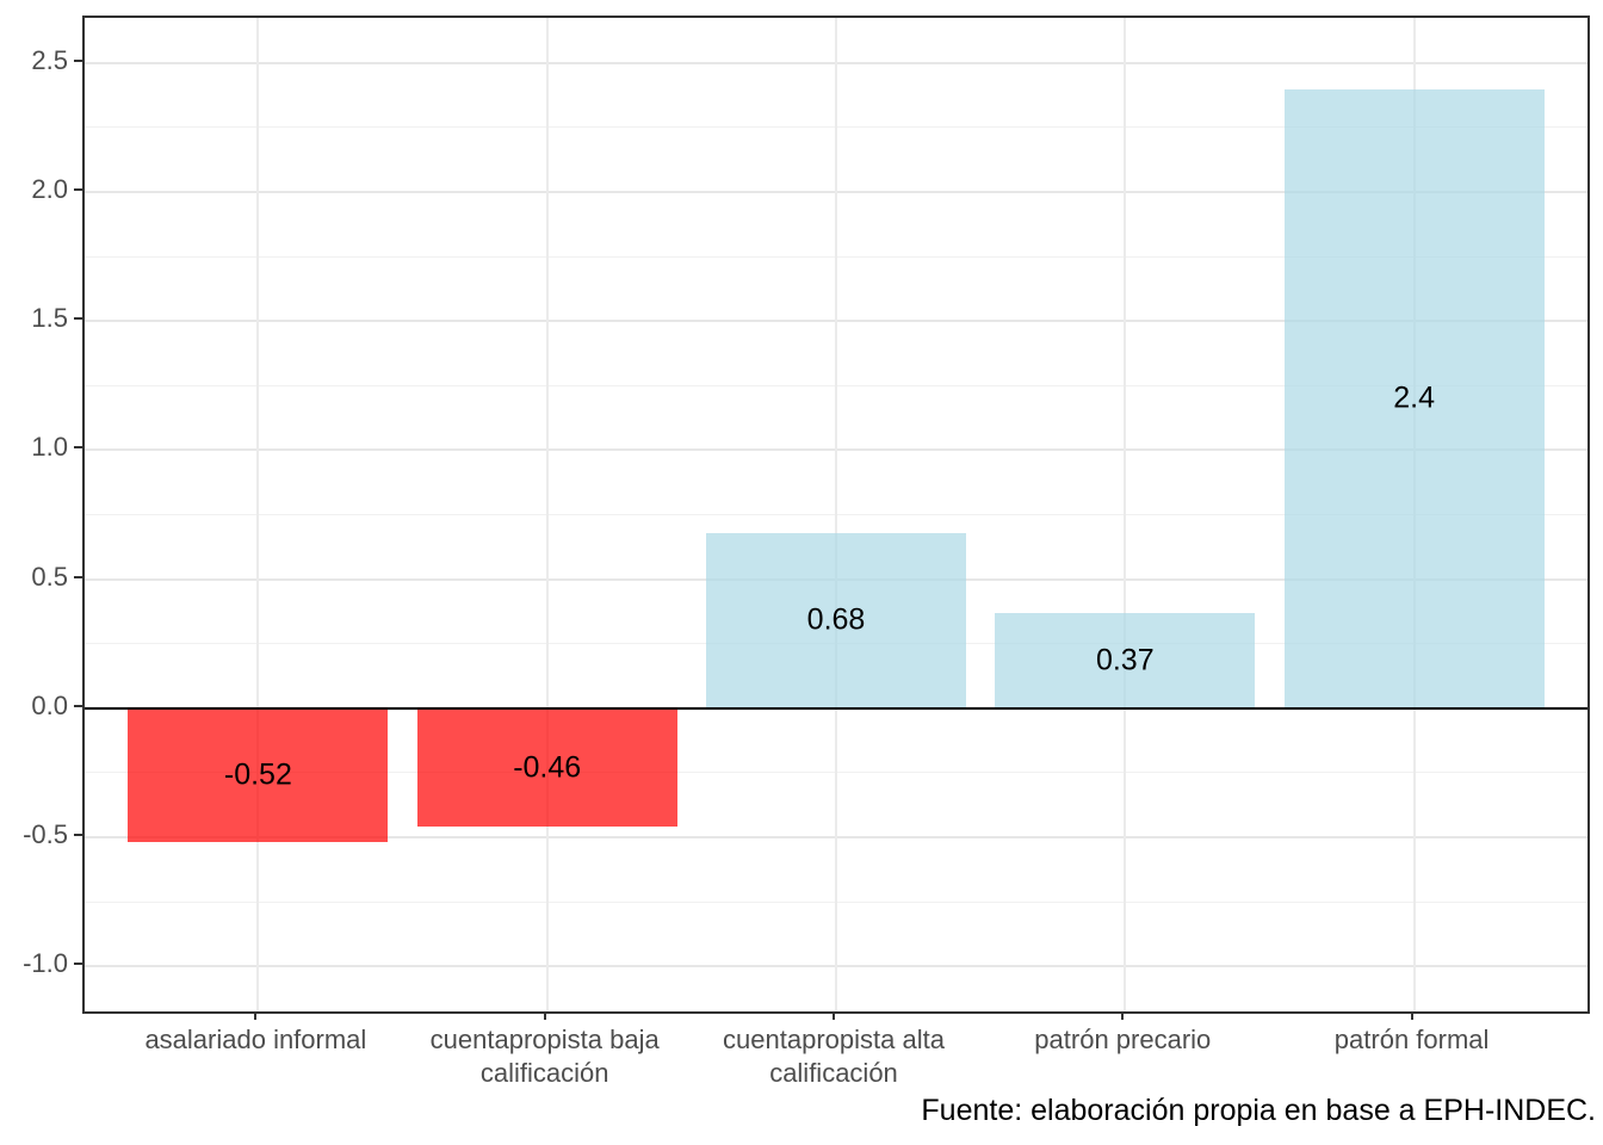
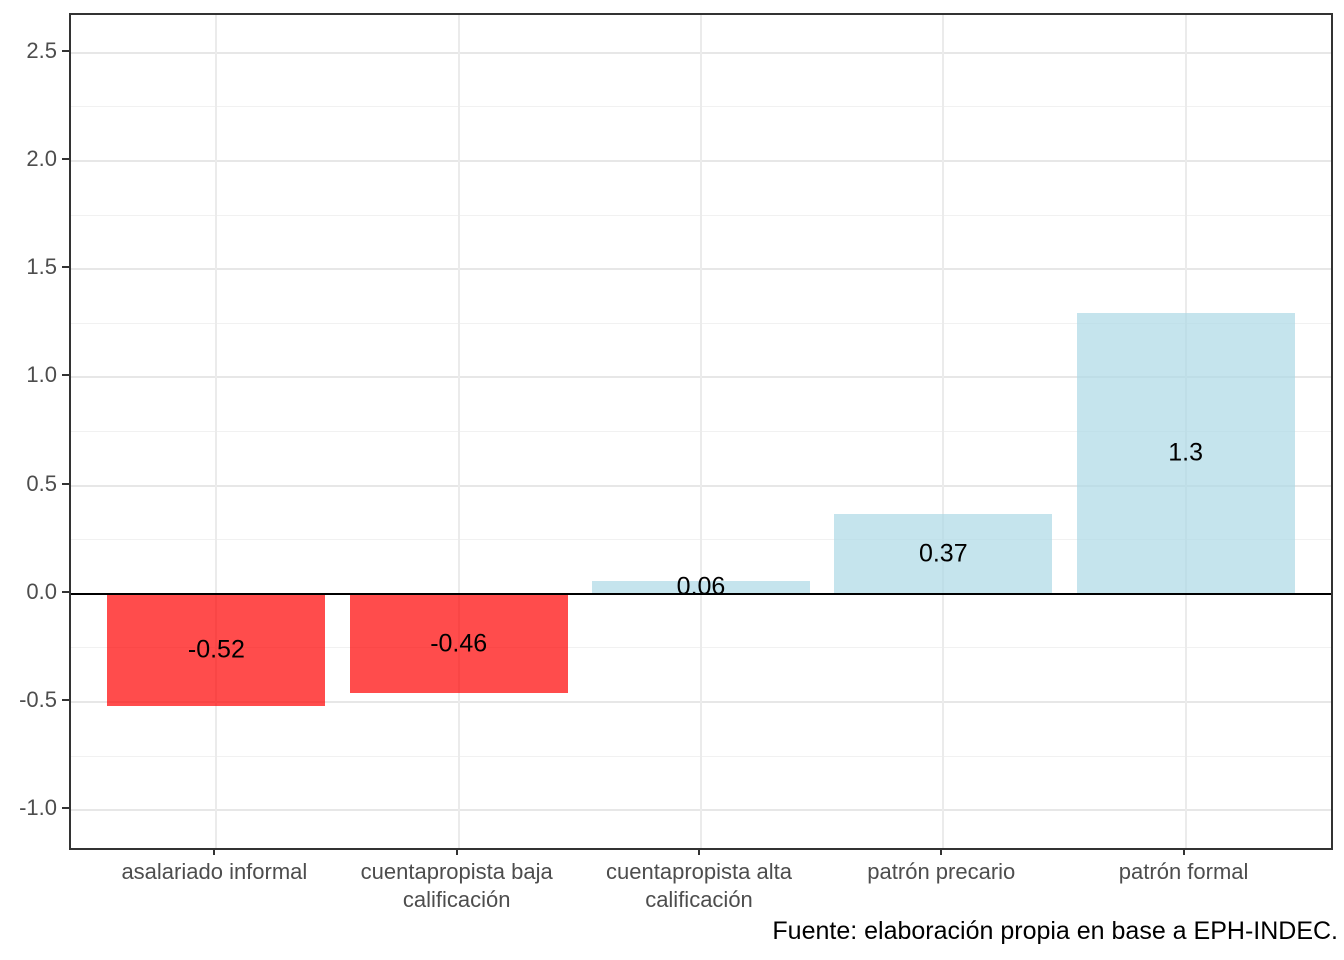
cuentapropista alta calificación: 0.68 -> 0.06
patrón formal: 2.4 -> 1.3
